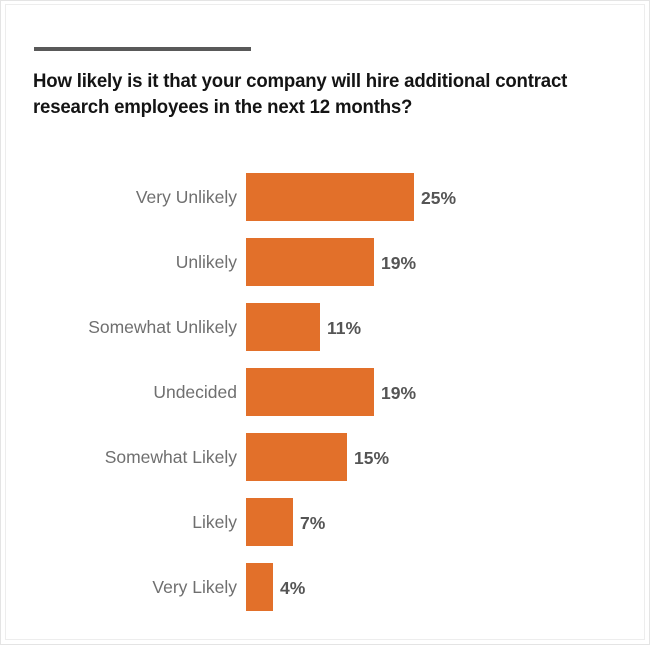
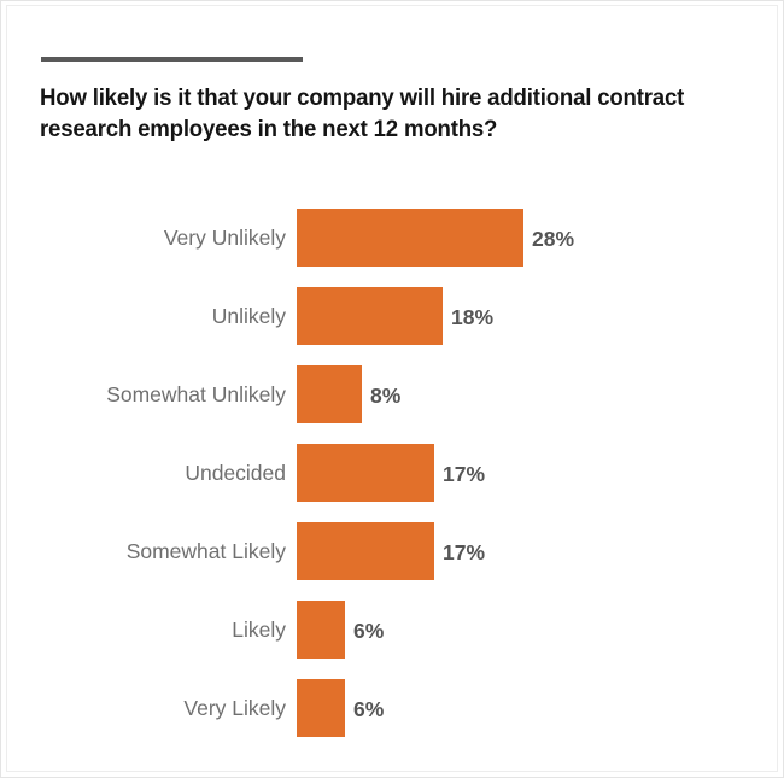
Very Unlikely: 25% -> 28%
Unlikely: 19% -> 18%
Somewhat Unlikely: 11% -> 8%
Undecided: 19% -> 17%
Somewhat Likely: 15% -> 17%
Likely: 7% -> 6%
Very Likely: 4% -> 6%
